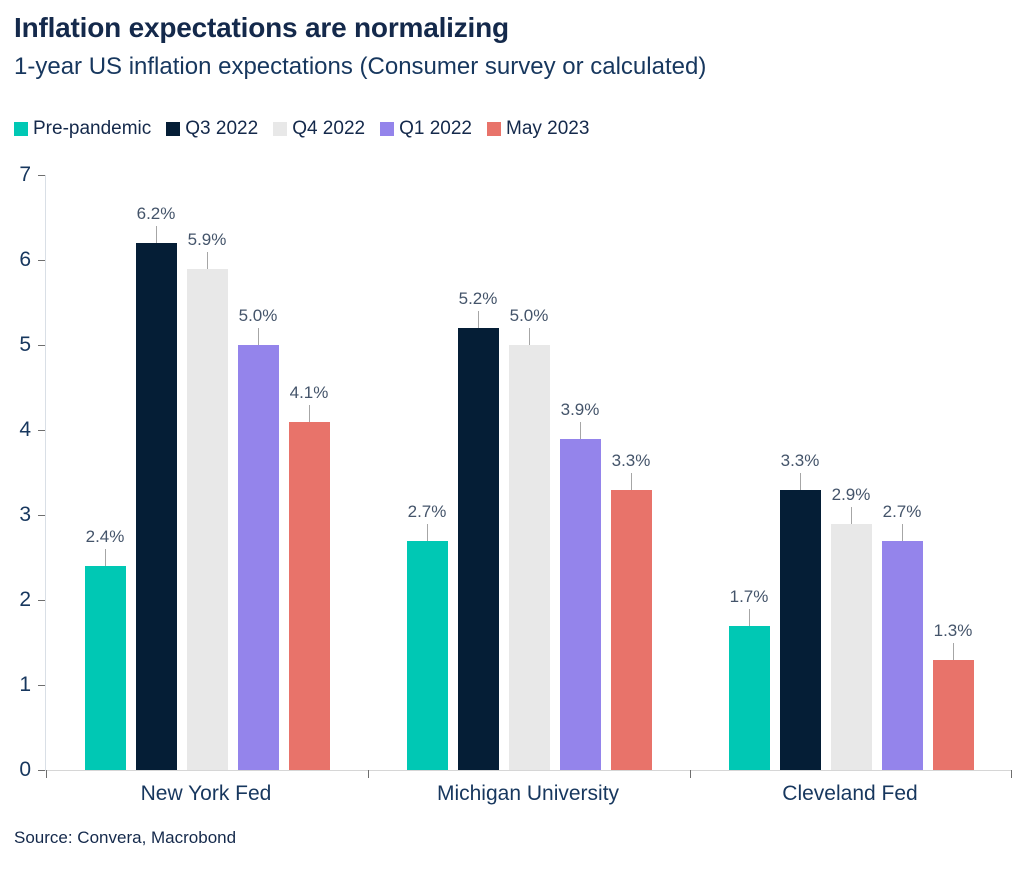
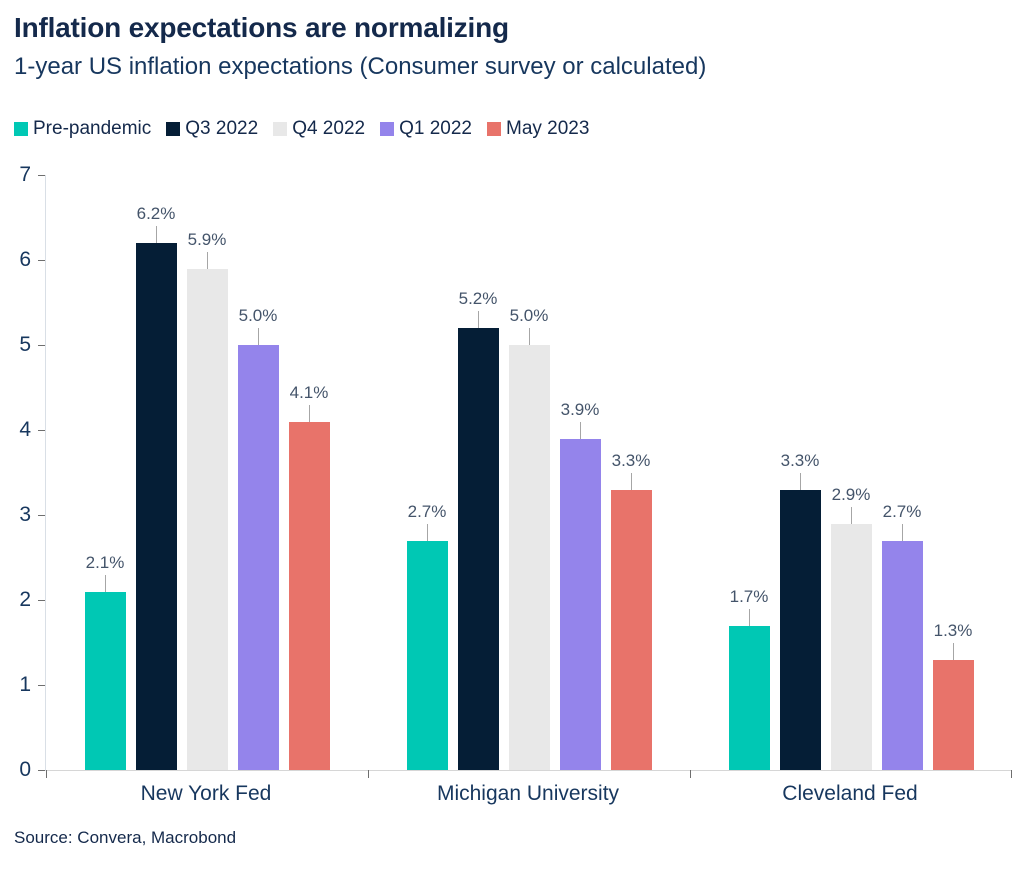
Pre-pandemic/New York Fed: 2.4% -> 2.1%
